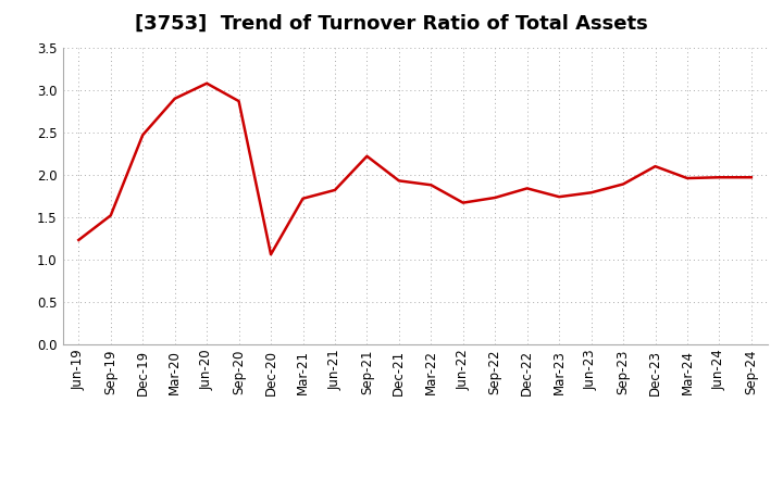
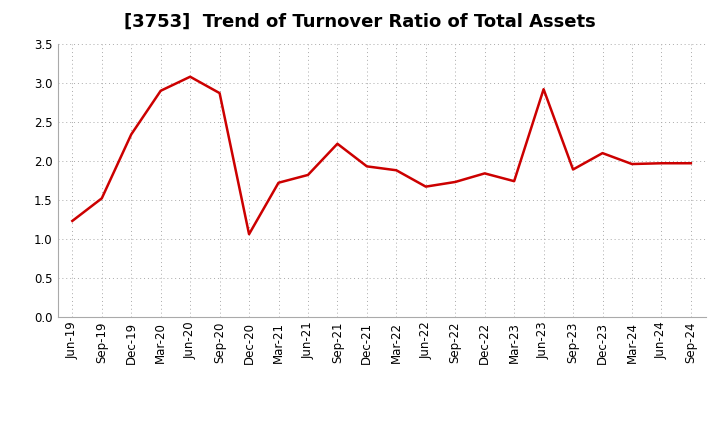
Dec-19: 2.47 -> 2.34
Jun-23: 1.79 -> 2.92
